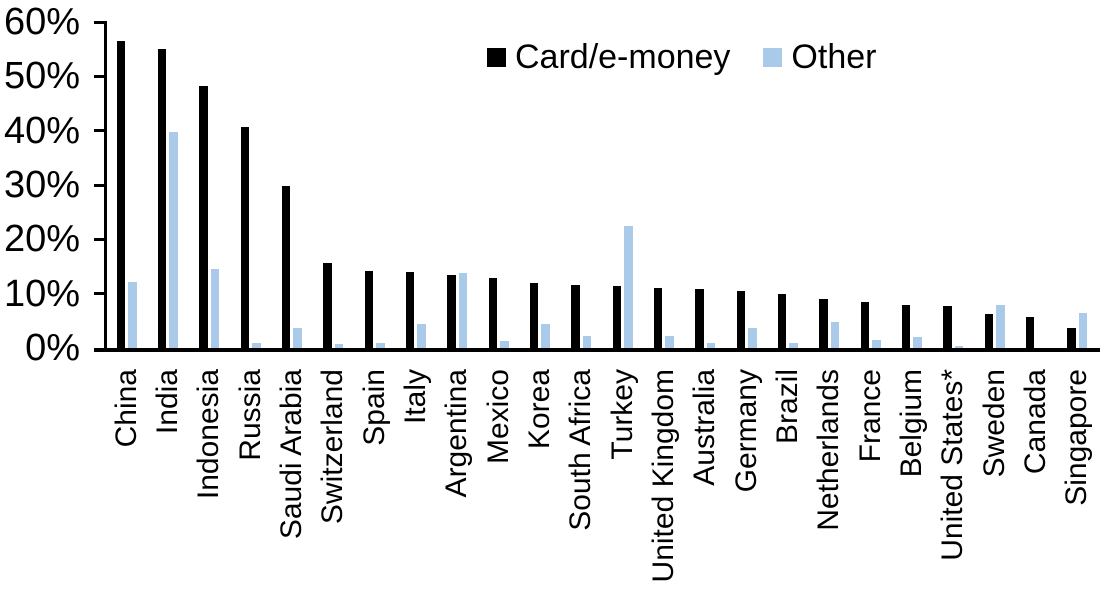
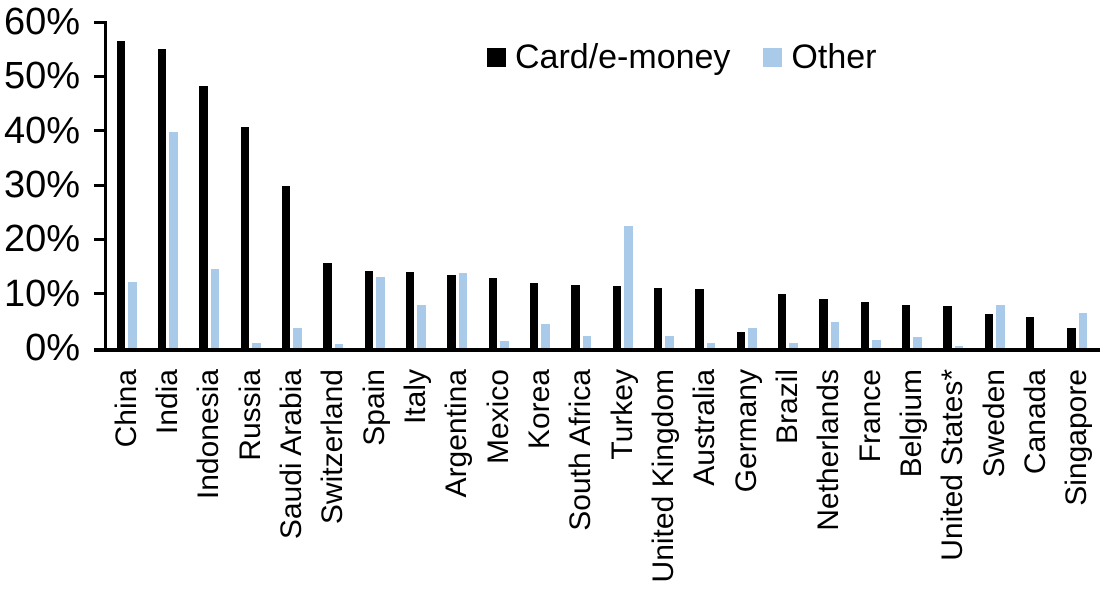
Other/Spain: 1% -> 13%
Other/Italy: 4% -> 8%
Card/e-money/Germany: 10% -> 3%
